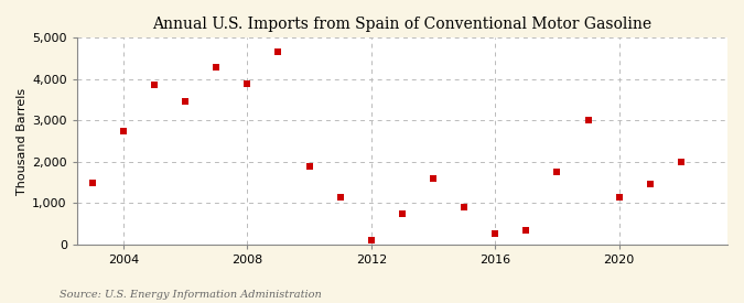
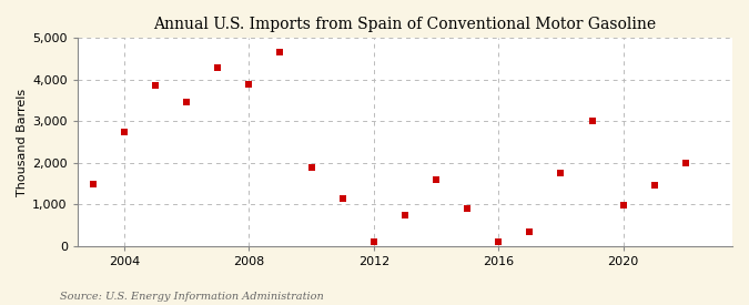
2016: 250 -> 100
2020: 1,150 -> 980
